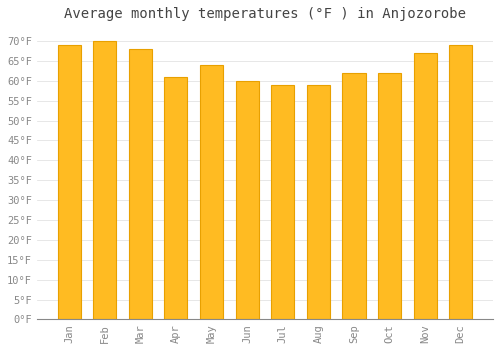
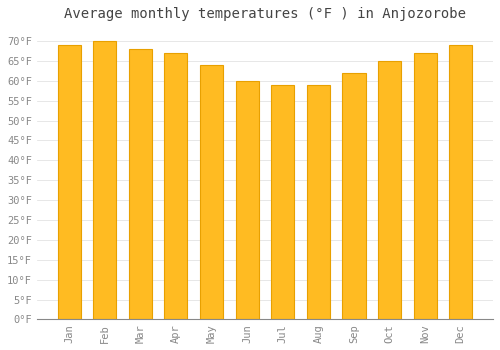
Apr: 61°F -> 67°F
Oct: 62°F -> 65°F
